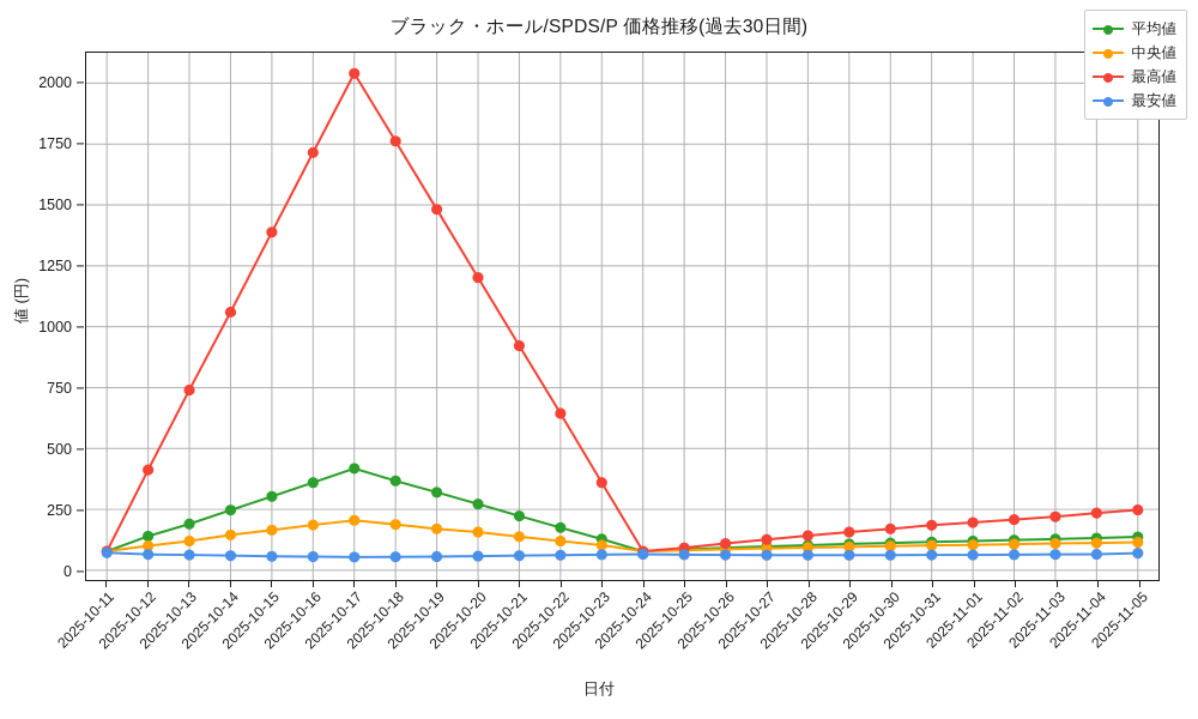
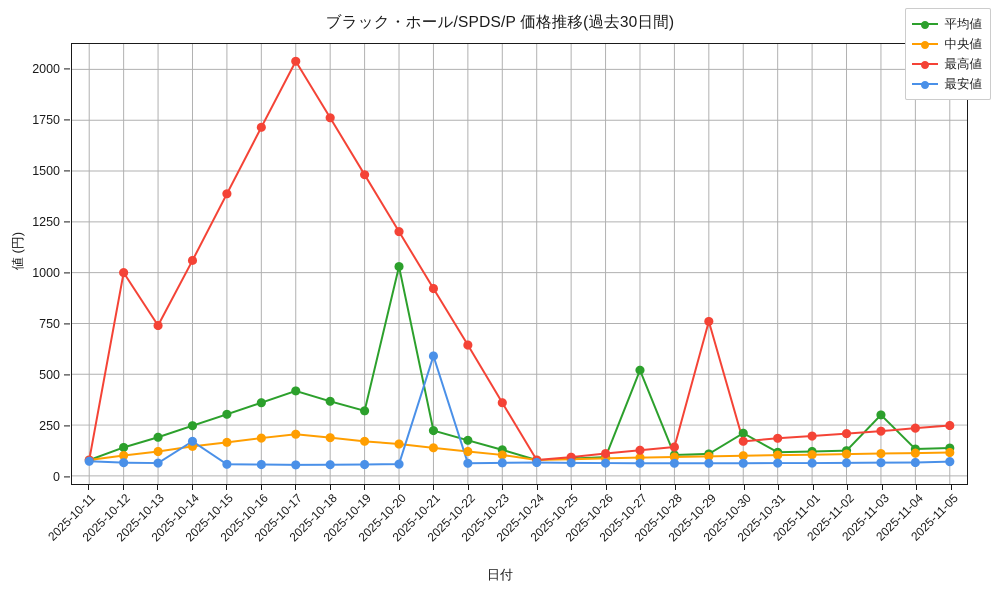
最高値/2025-10-12: 410 -> 1000
最安値/2025-10-14: 60 -> 170
平均値/2025-10-20: 270 -> 1030
最安値/2025-10-21: 60 -> 590
平均値/2025-10-27: 100 -> 520
最高値/2025-10-29: 160 -> 760
平均値/2025-10-30: 110 -> 210
平均値/2025-11-03: 130 -> 300
